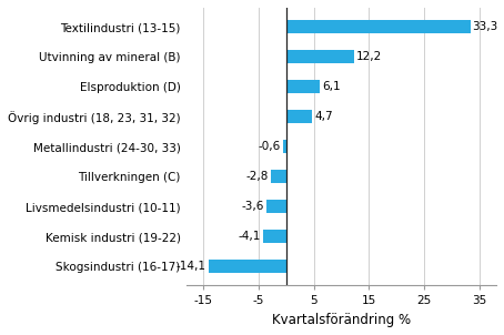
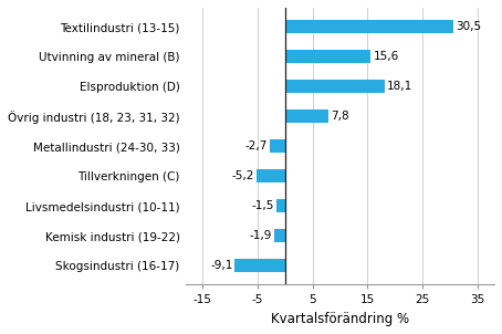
Textilindustri (13-15): 33,3 -> 30,5
Utvinning av mineral (B): 12,2 -> 15,6
Elsproduktion (D): 6,1 -> 18,1
Övrig industri (18, 23, 31, 32): 4,7 -> 7,8
Metallindustri (24-30, 33): -0,6 -> -2,7
Tillverkningen (C): -2,8 -> -5,2
Livsmedelsindustri (10-11): -3,6 -> -1,5
Kemisk industri (19-22): -4,1 -> -1,9
Skogsindustri (16-17): -14,1 -> -9,1
